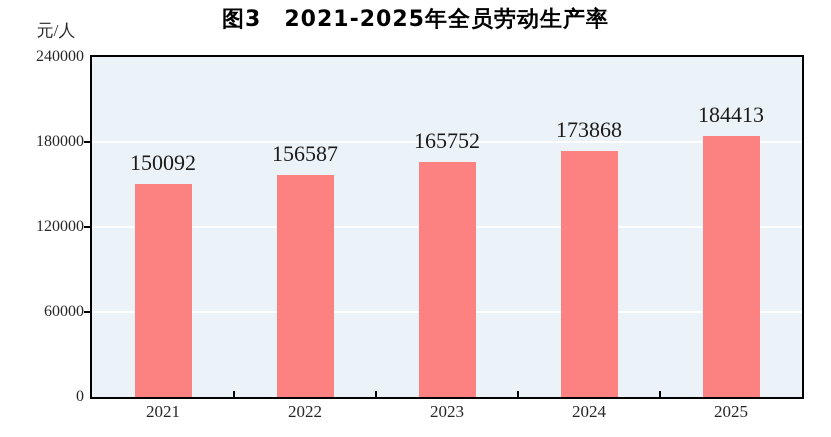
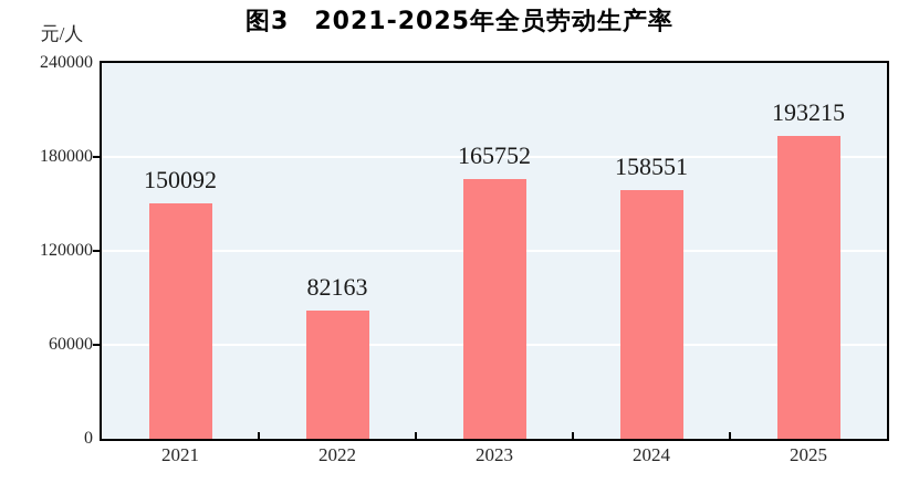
2022: 156587 -> 82163
2024: 173868 -> 158551
2025: 184413 -> 193215
